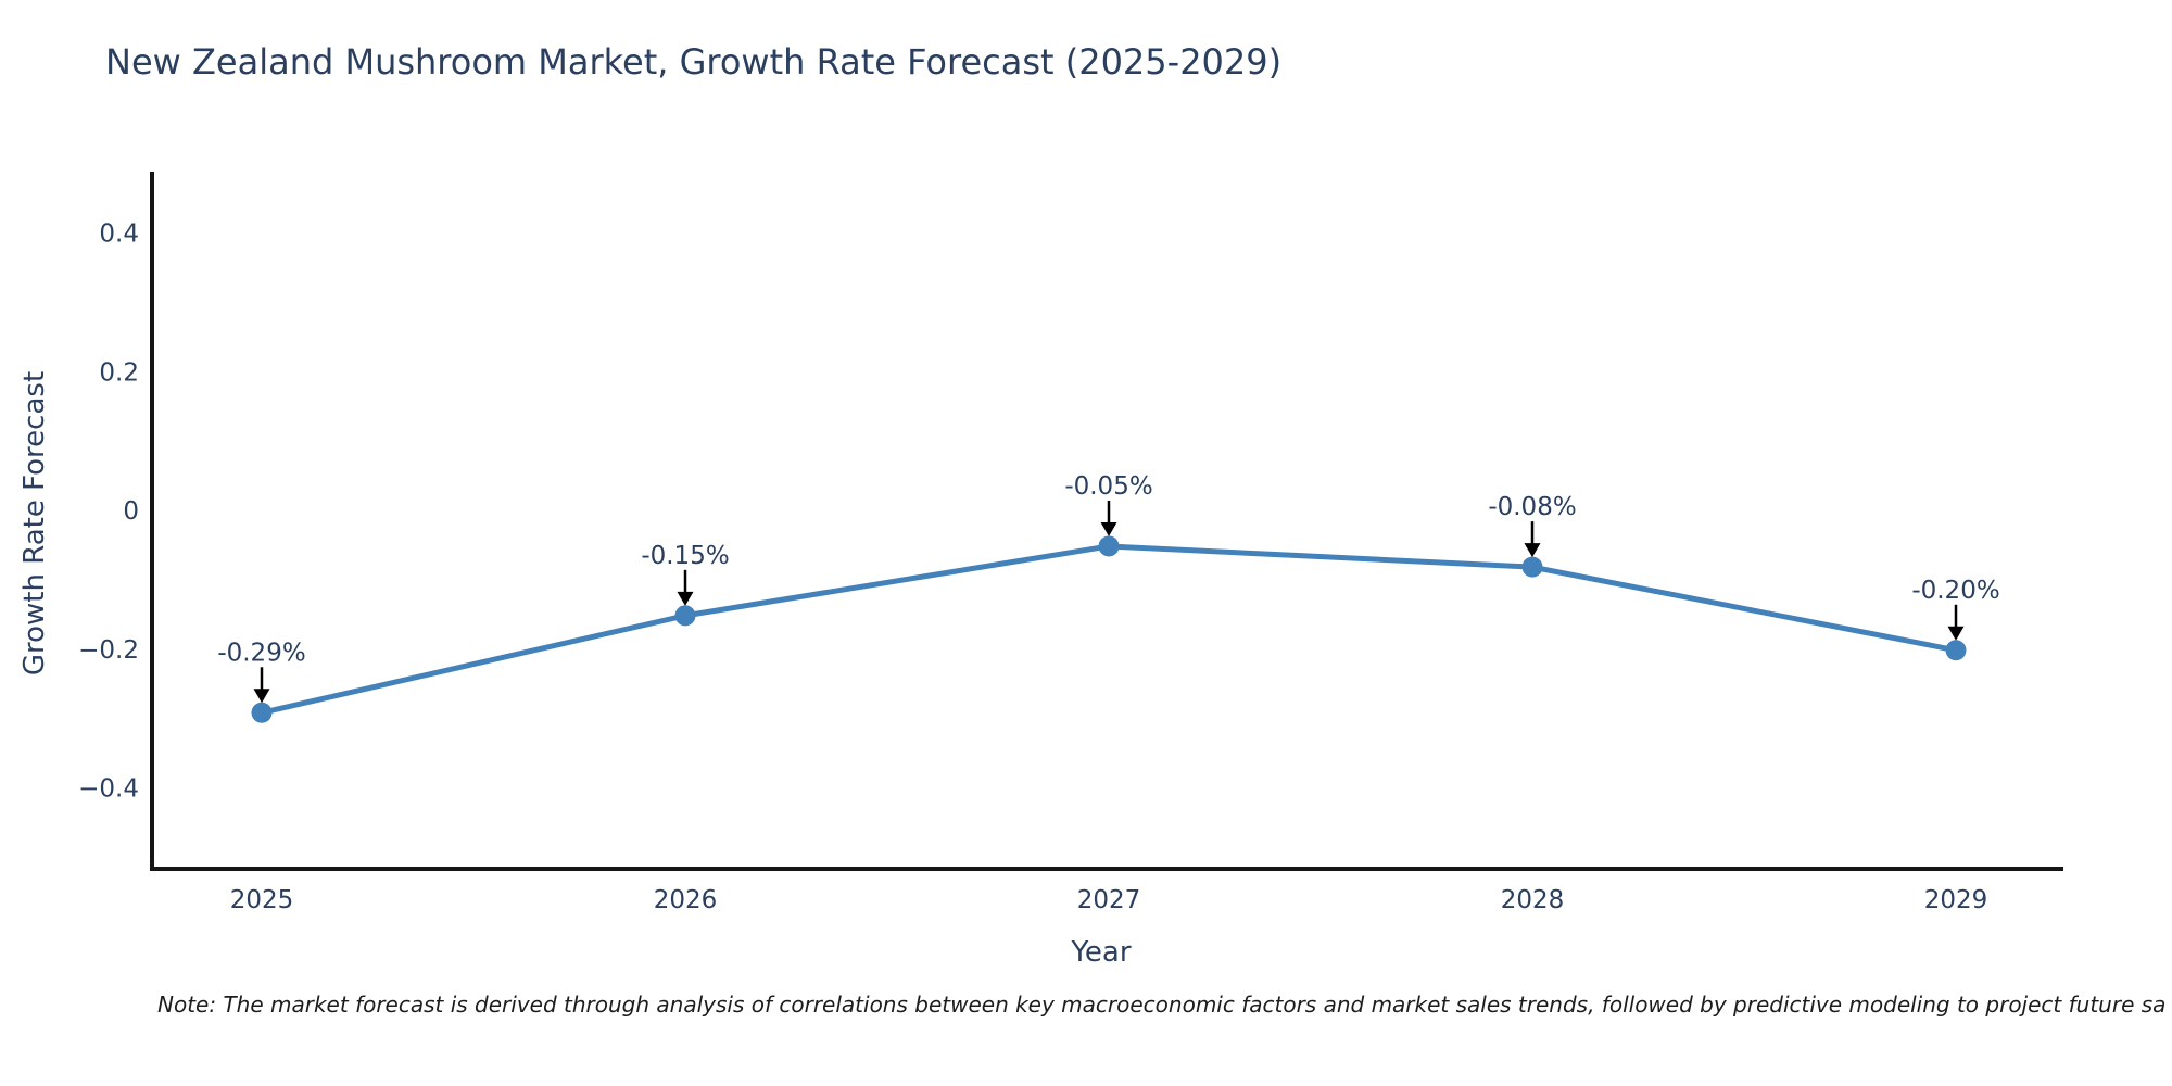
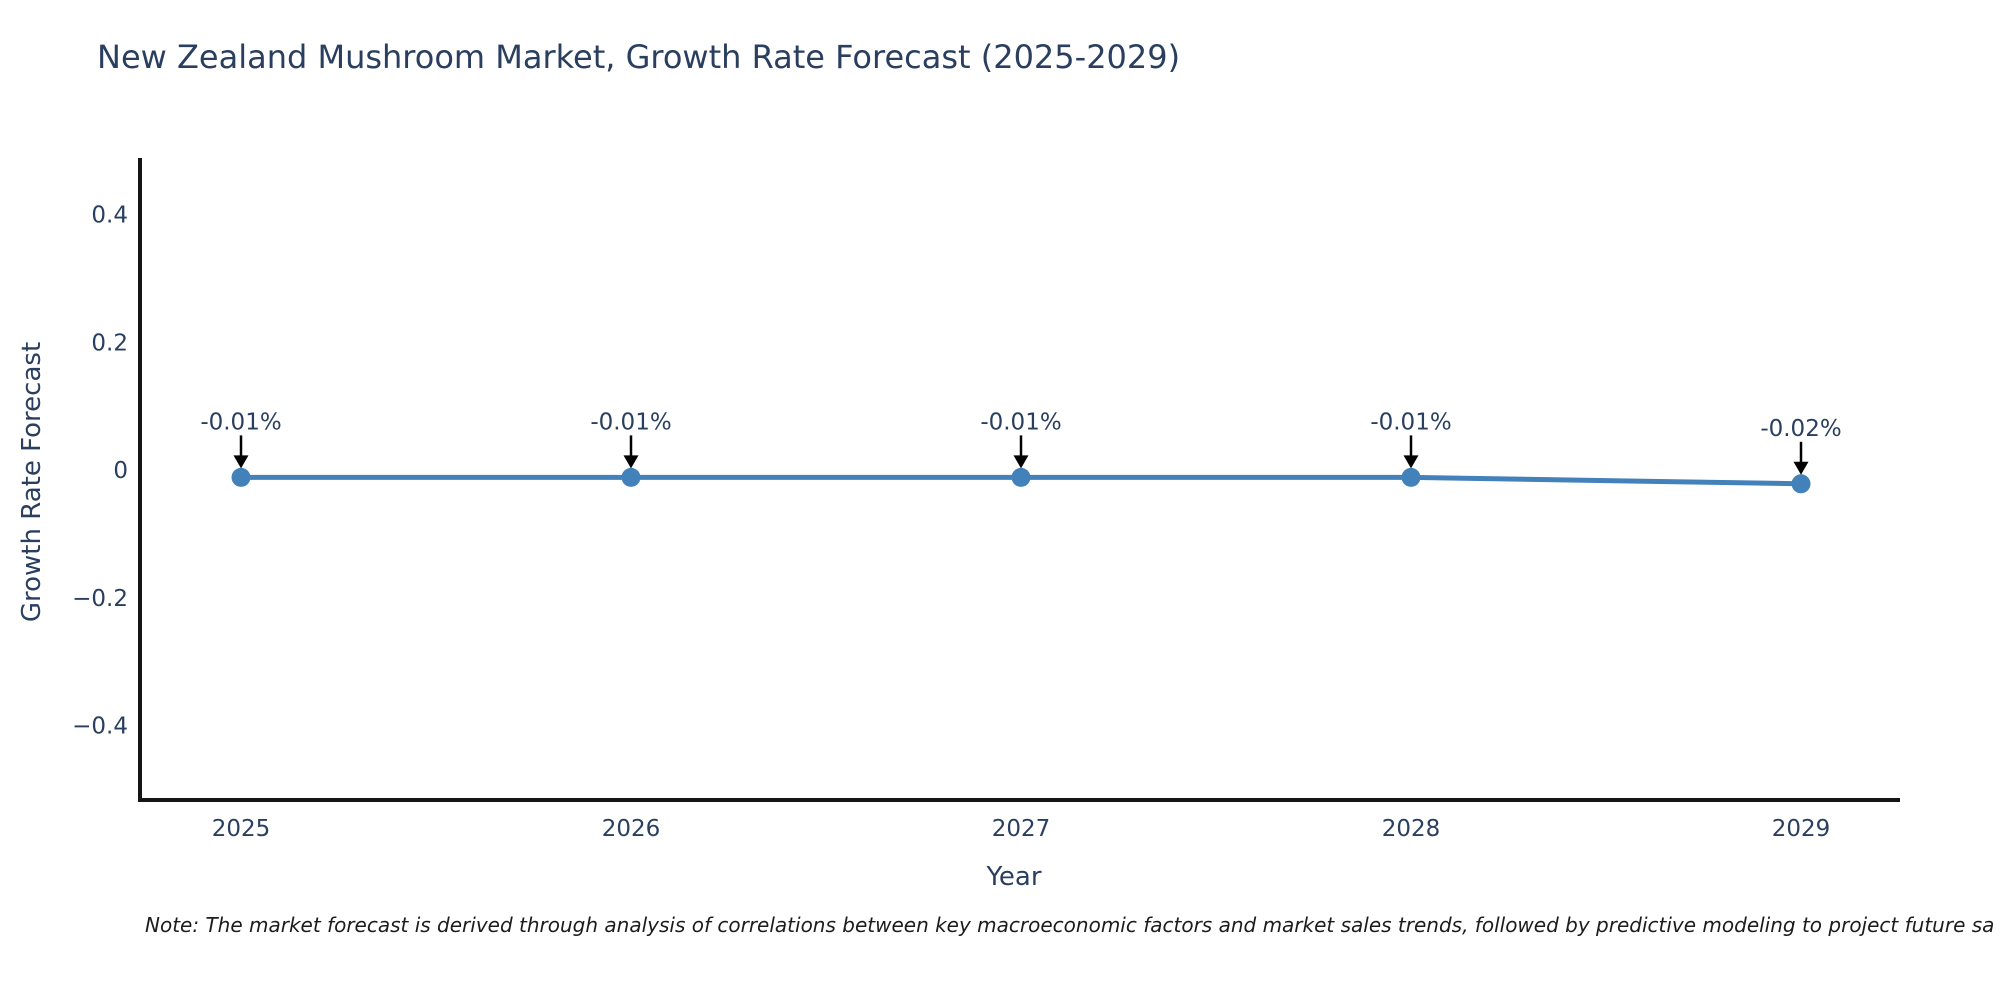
2025: -0.29% -> -0.01%
2026: -0.15% -> -0.01%
2027: -0.05% -> -0.01%
2028: -0.08% -> -0.01%
2029: -0.20% -> -0.02%
